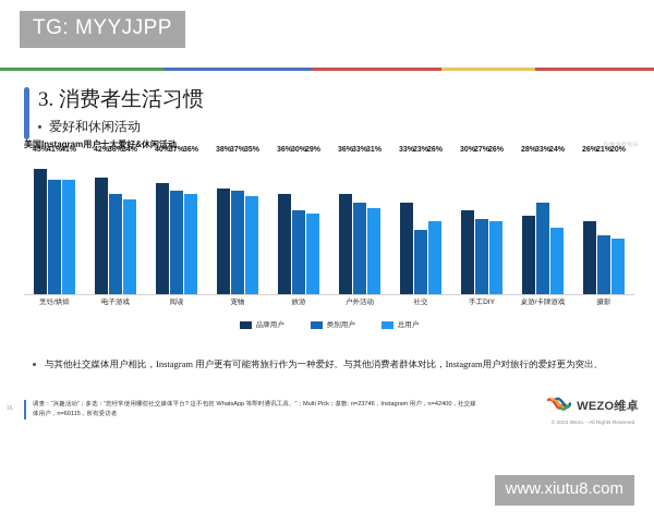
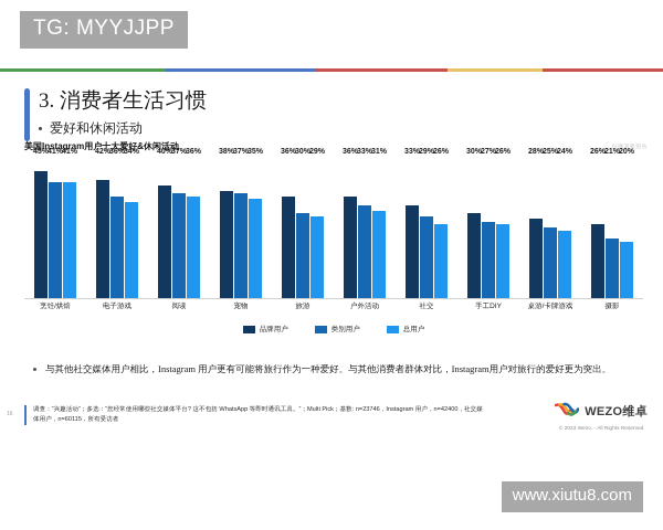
类别用户/社交: 23% -> 29%
类别用户/桌游/卡牌游戏: 33% -> 25%
